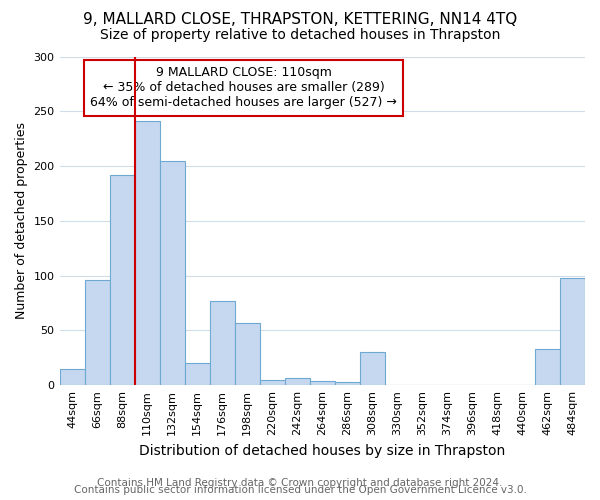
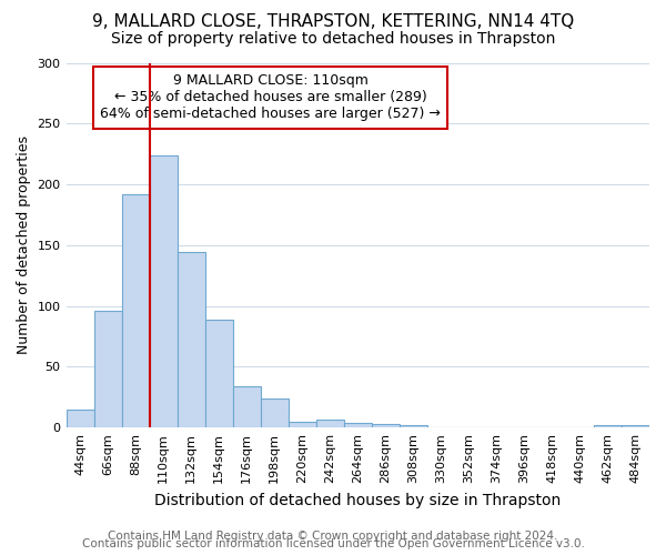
110sqm: 241 -> 224
132sqm: 205 -> 144
154sqm: 20 -> 89
176sqm: 77 -> 34
198sqm: 57 -> 24
308sqm: 30 -> 2
462sqm: 33 -> 2
484sqm: 98 -> 2
